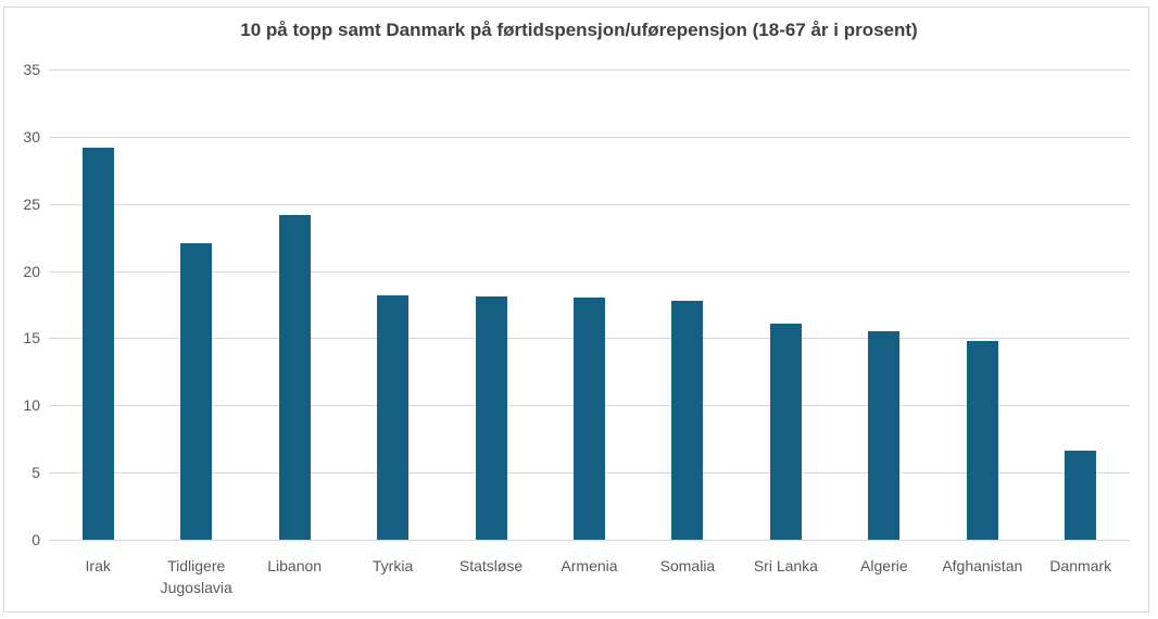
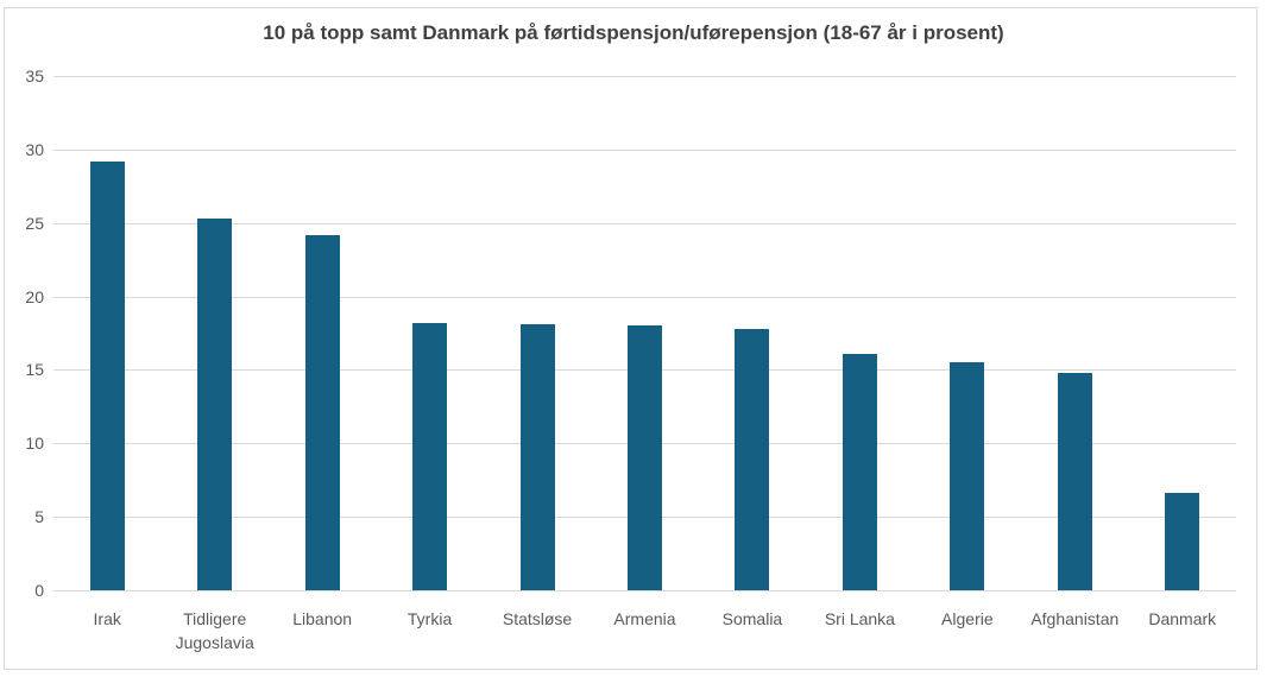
Tidligere Jugoslavia: 22.1 -> 25.3
